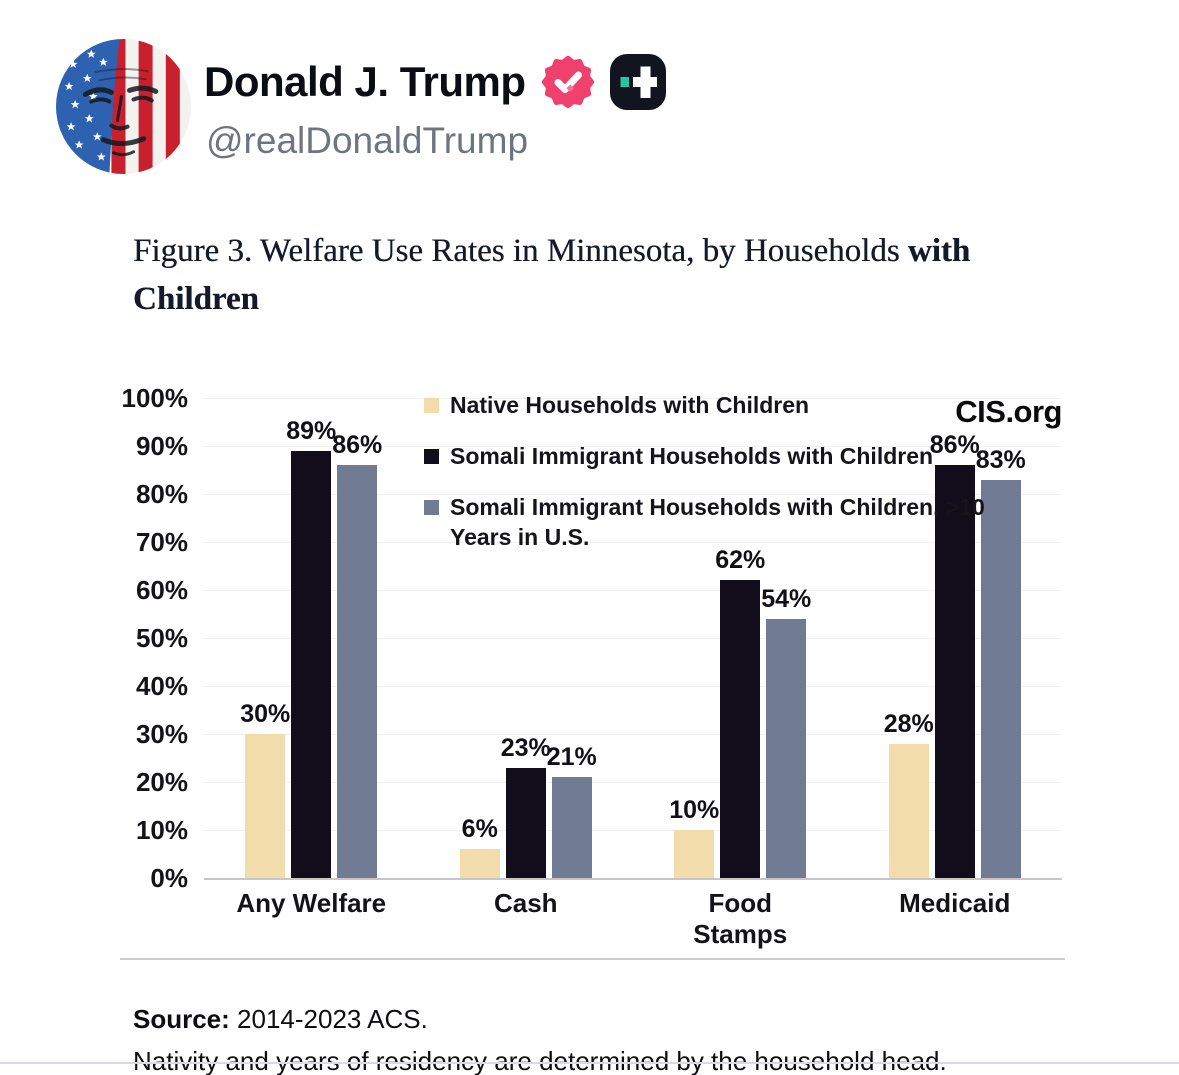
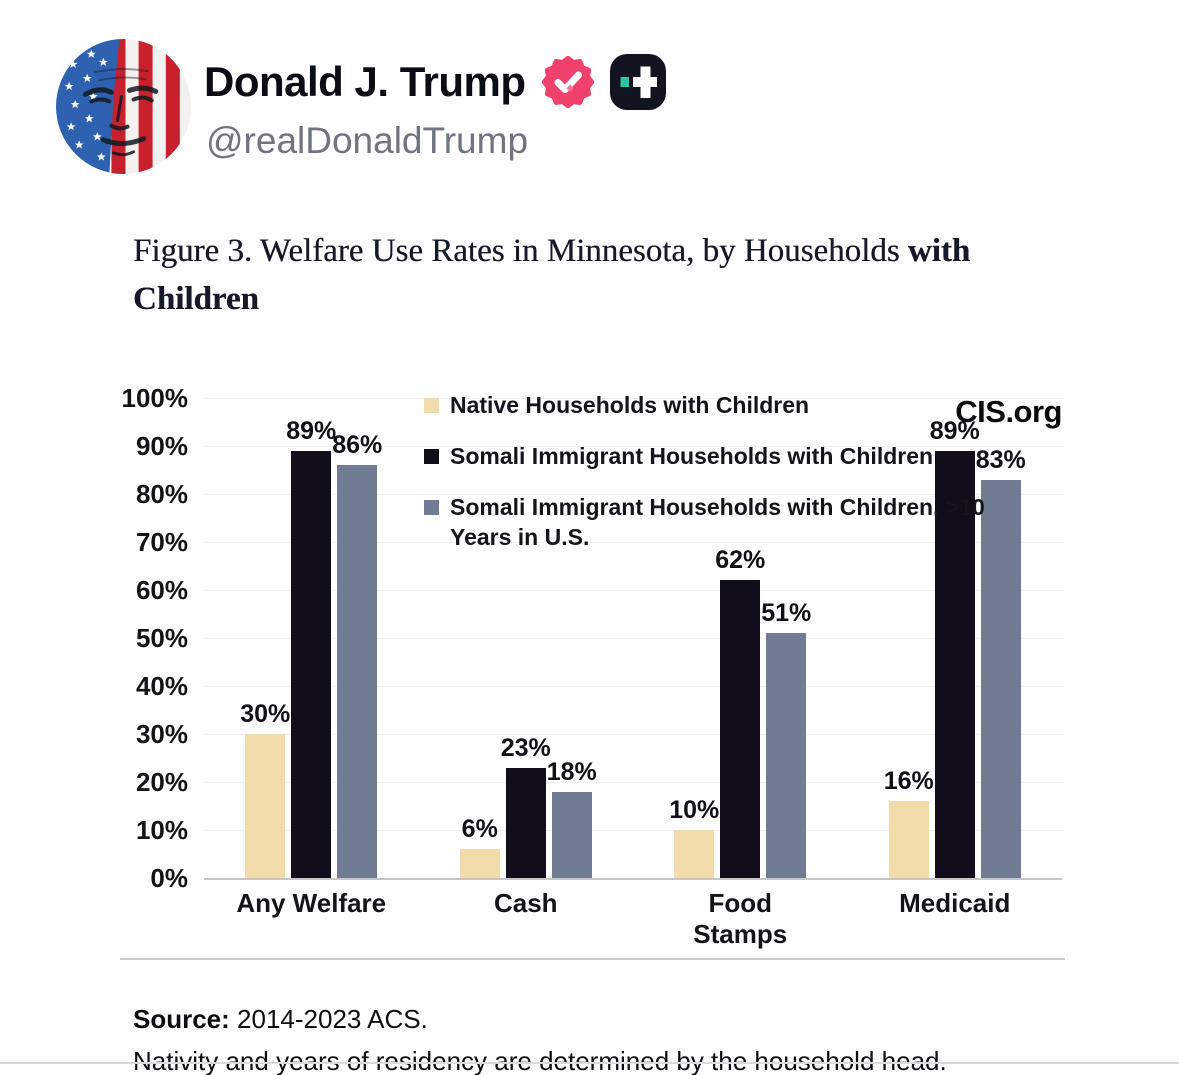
Somali Immigrant Households with Children, >10 Years in U.S./Cash: 21% -> 18%
Somali Immigrant Households with Children, >10 Years in U.S./Food Stamps: 54% -> 51%
Native Households with Children/Medicaid: 28% -> 16%
Somali Immigrant Households with Children/Medicaid: 86% -> 89%
